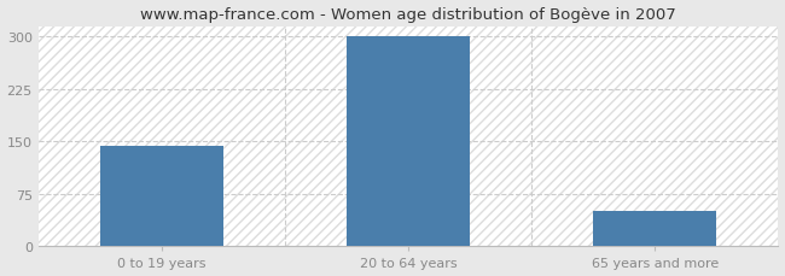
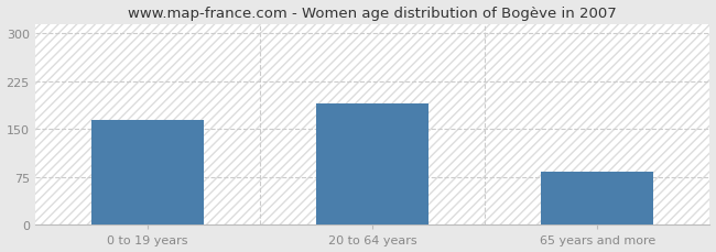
0 to 19 years: 143 -> 164
20 to 64 years: 300 -> 190
65 years and more: 50 -> 84
